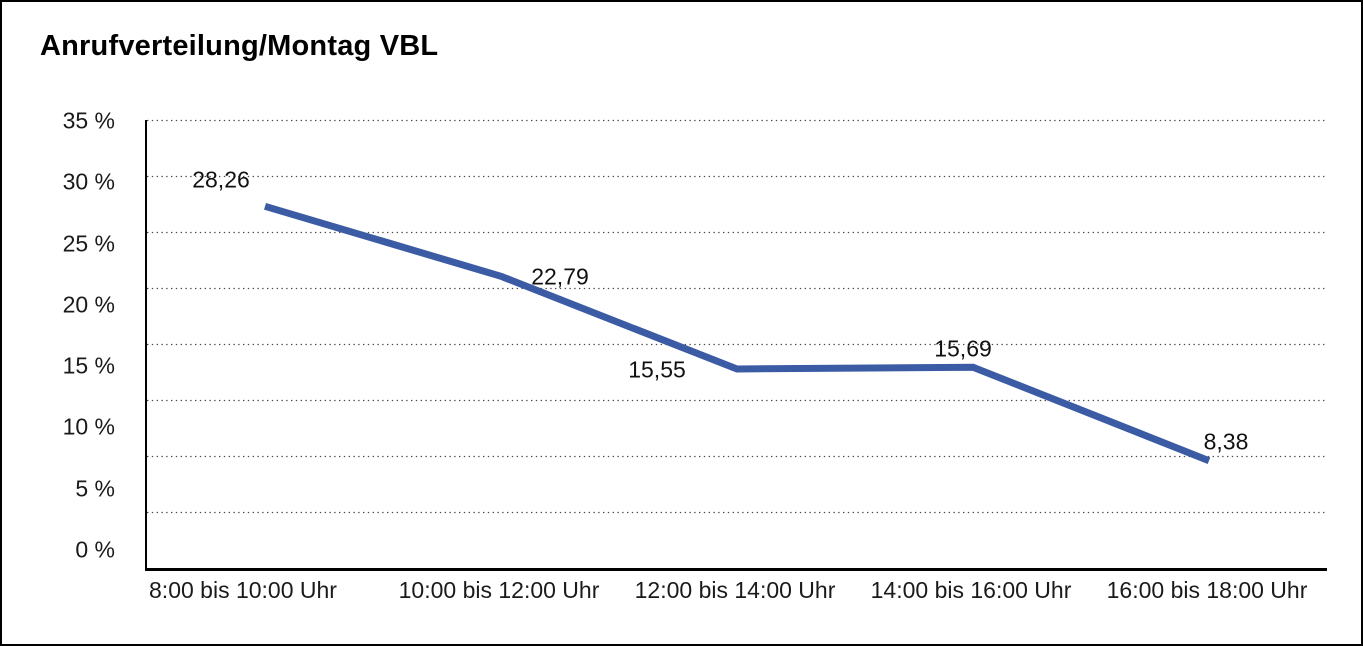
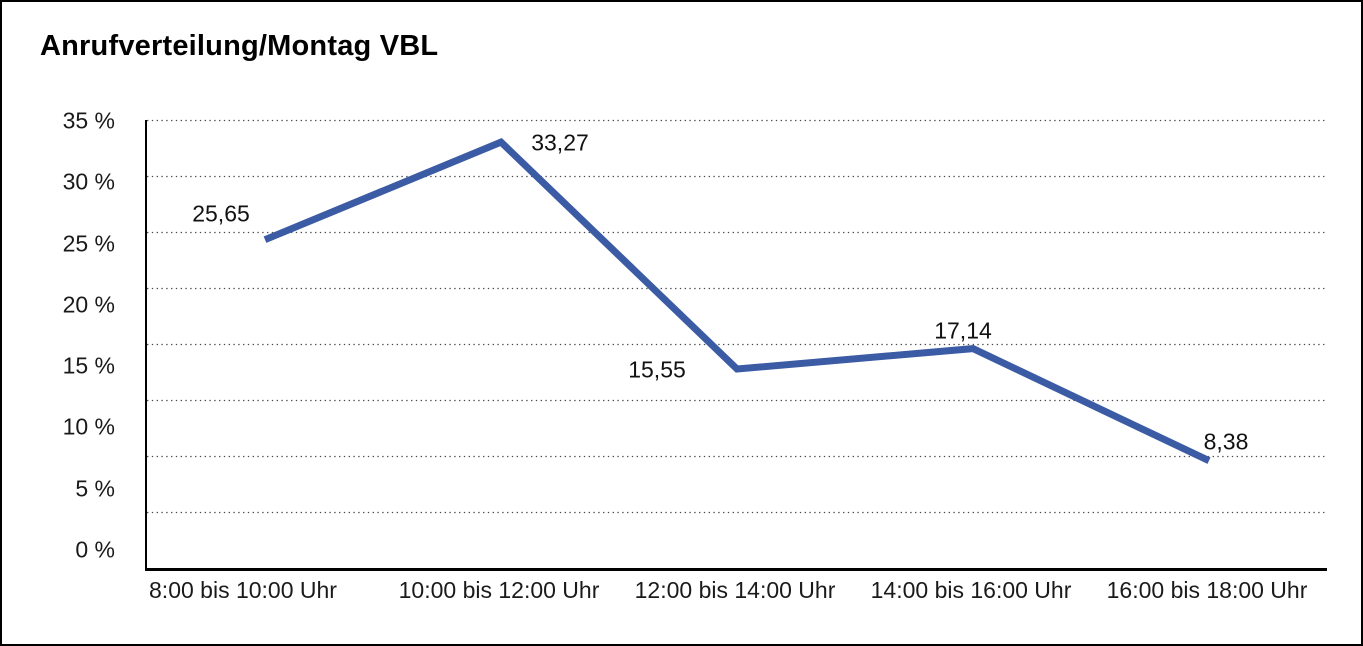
8:00 bis 10:00 Uhr: 28,26 -> 25,65
10:00 bis 12:00 Uhr: 22,79 -> 33,27
14:00 bis 16:00 Uhr: 15,69 -> 17,14
